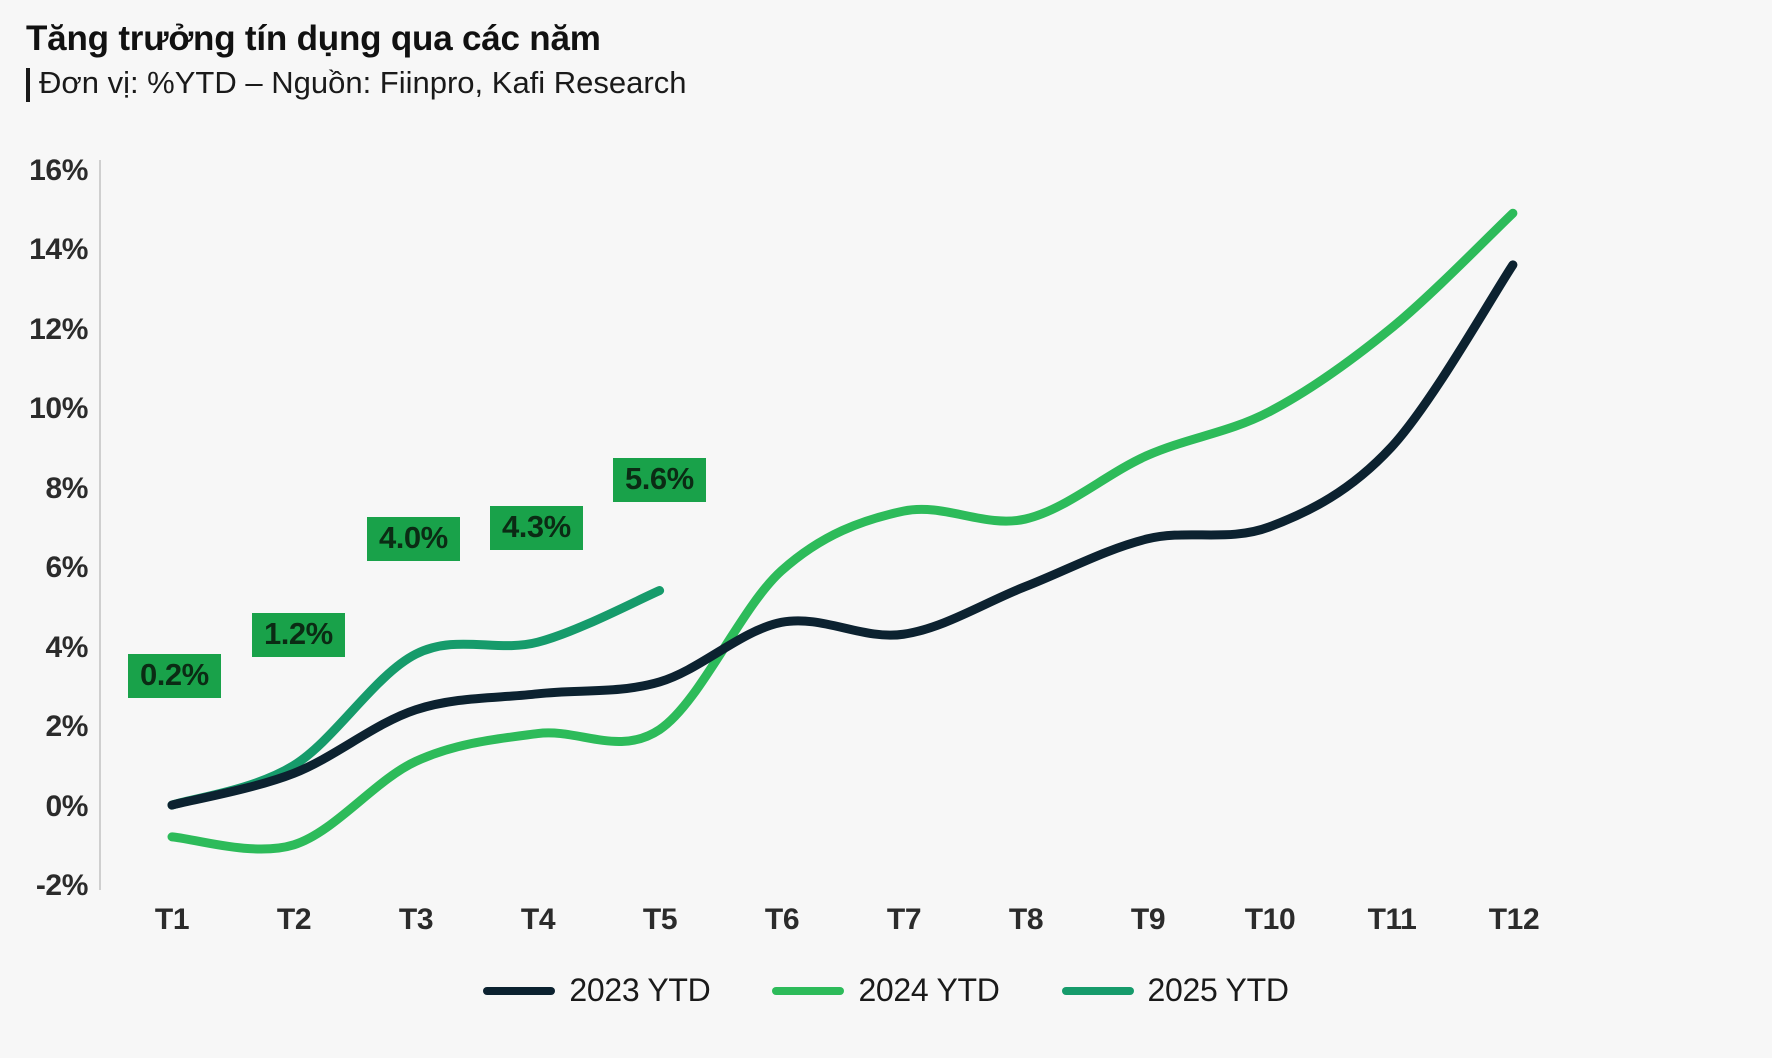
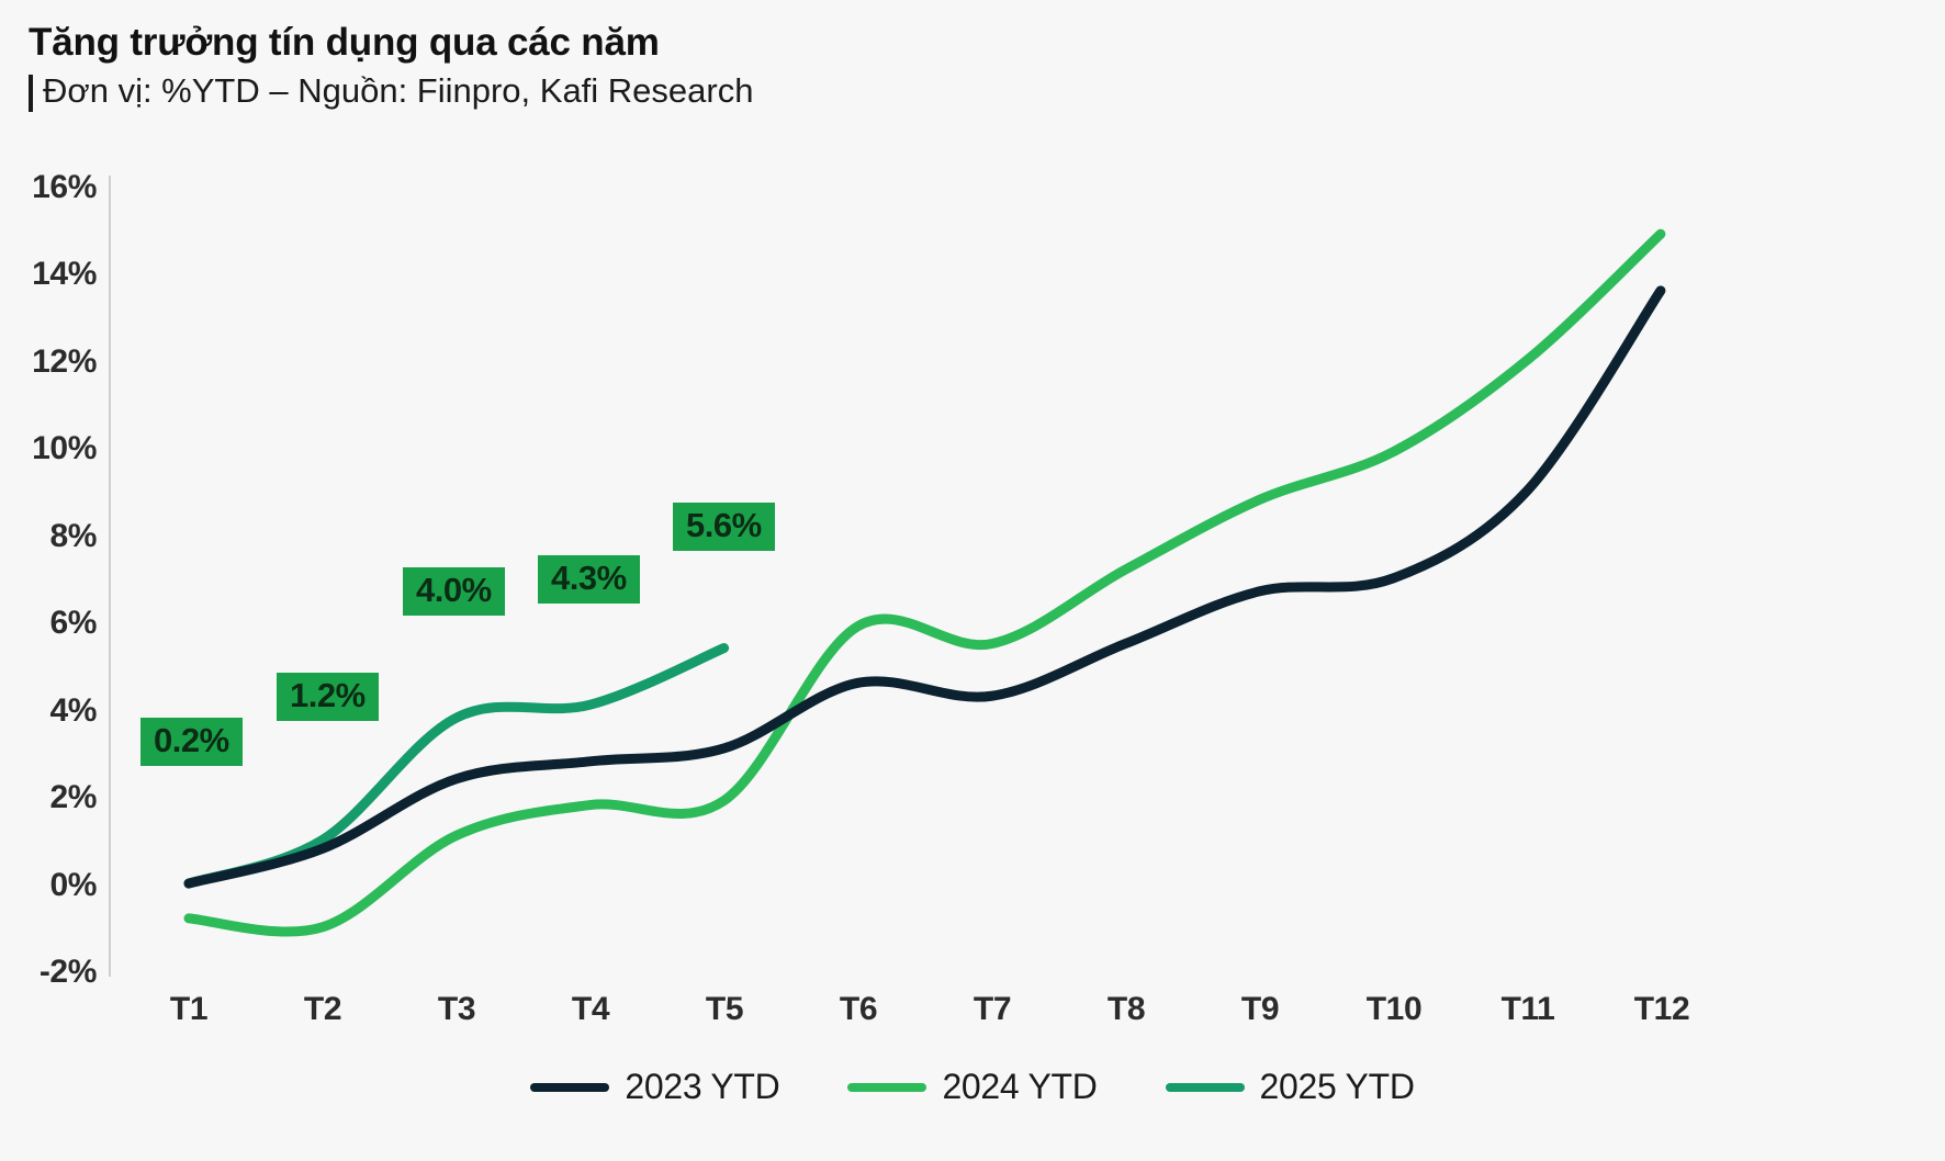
2024 YTD/T7: 7.6% -> 5.7%
